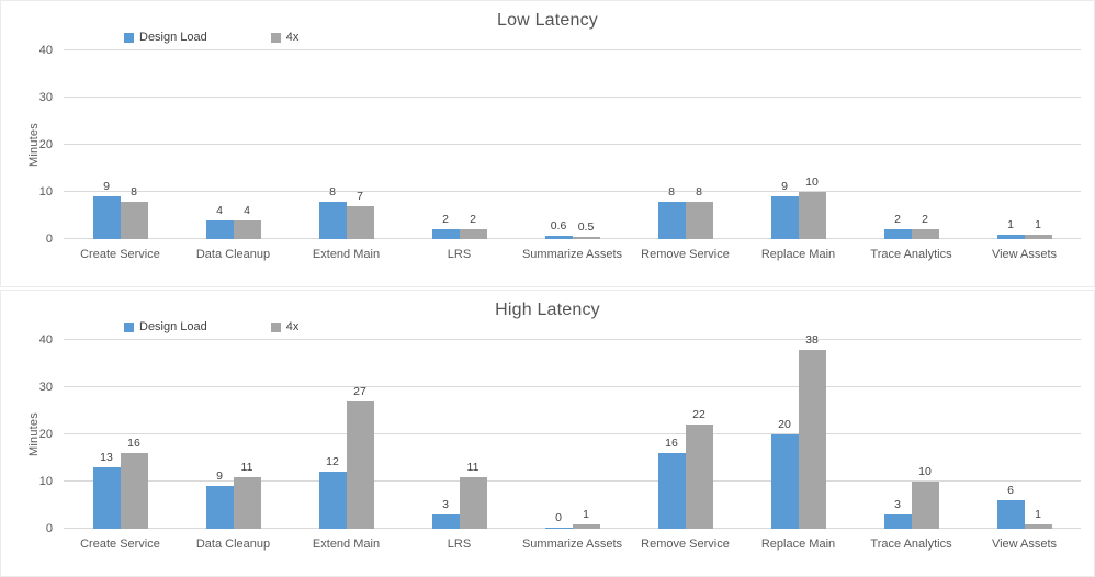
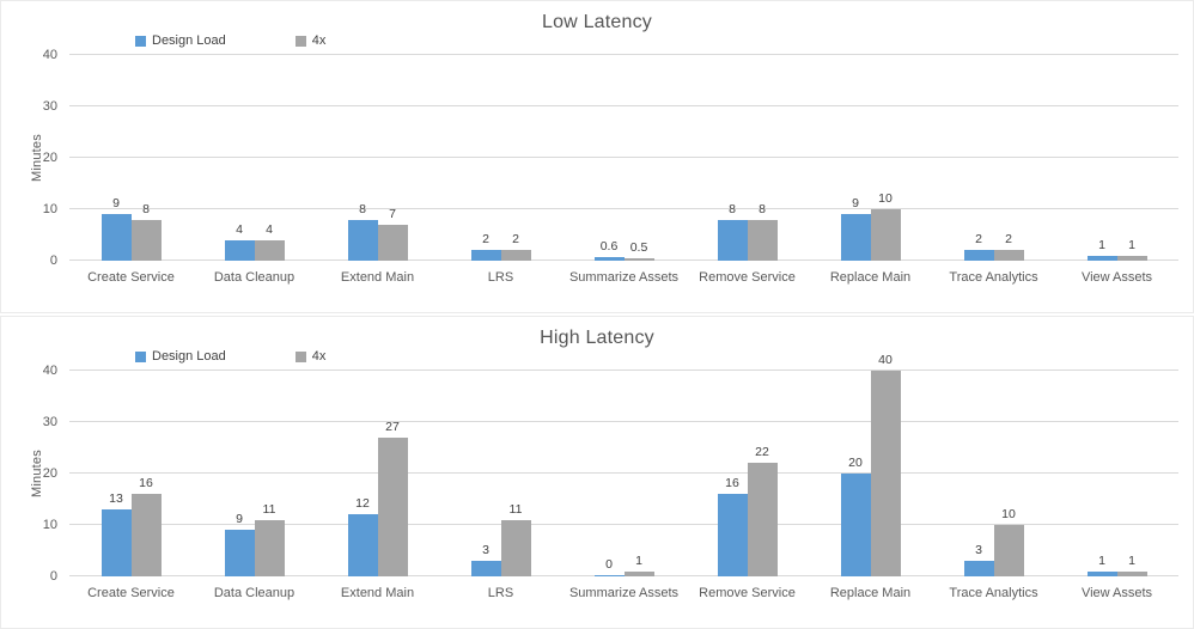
High Latency/4x/Replace Main: 38 -> 40
High Latency/Design Load/View Assets: 6 -> 1
